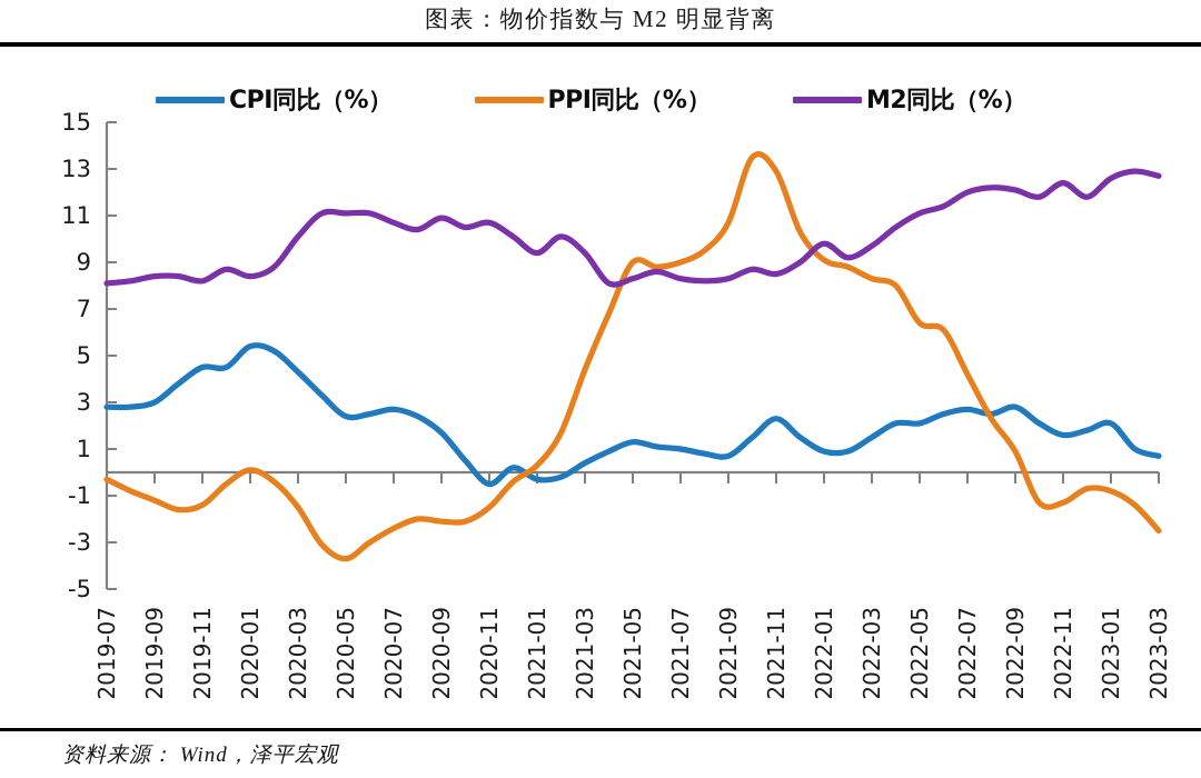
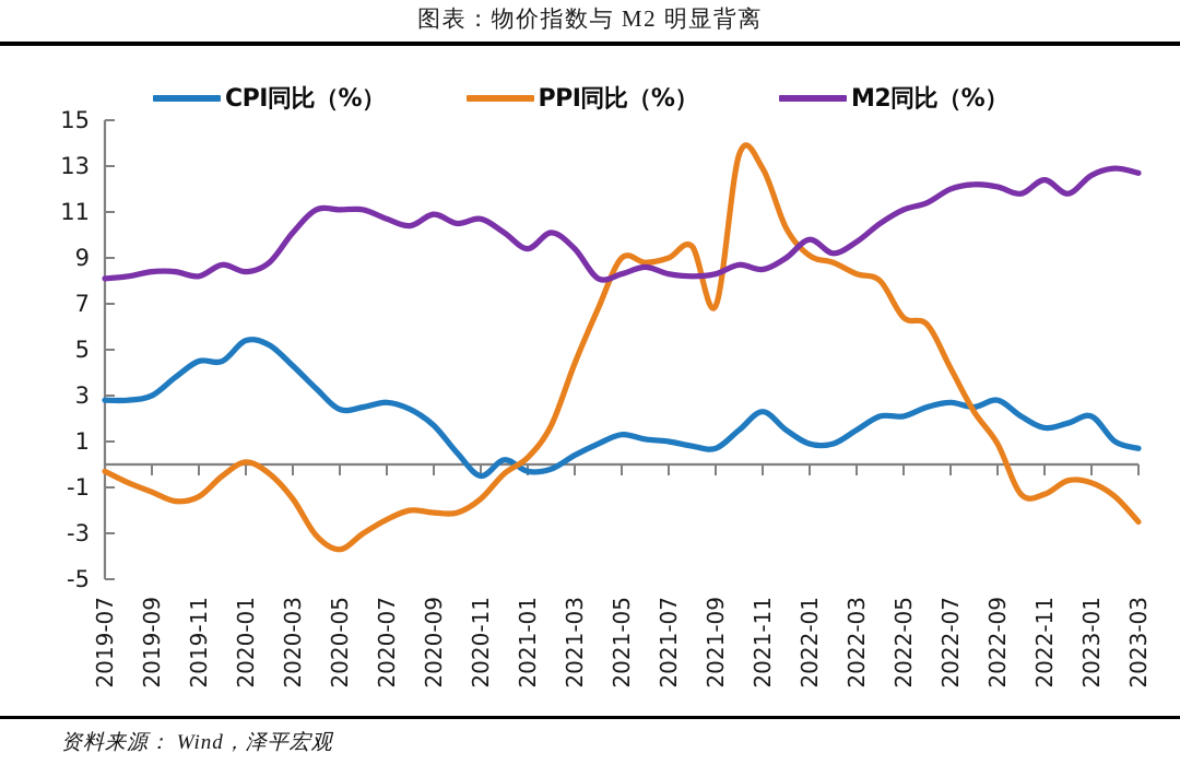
PPI同比（%）/2021-09: 10.7 -> 6.9
